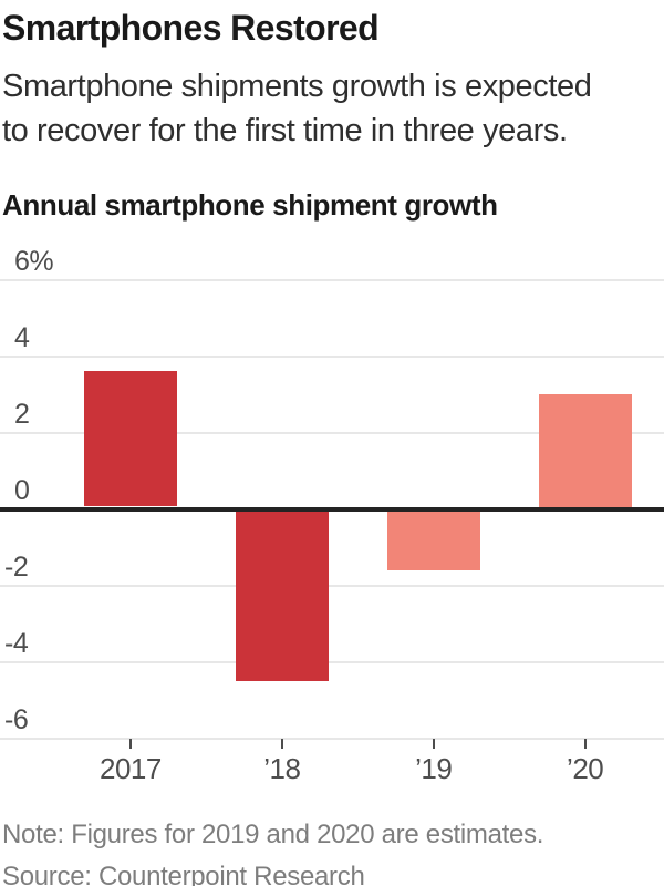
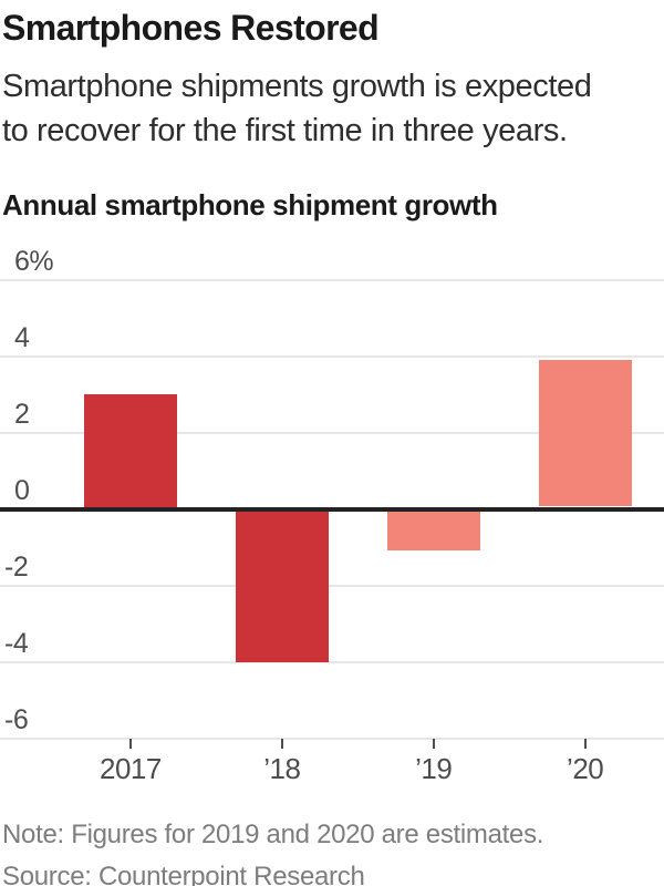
2017: 3.6 -> 3.0
’18: -4.5 -> -4.0
’19: -1.6 -> -1.1
’20: 3.0 -> 3.9
